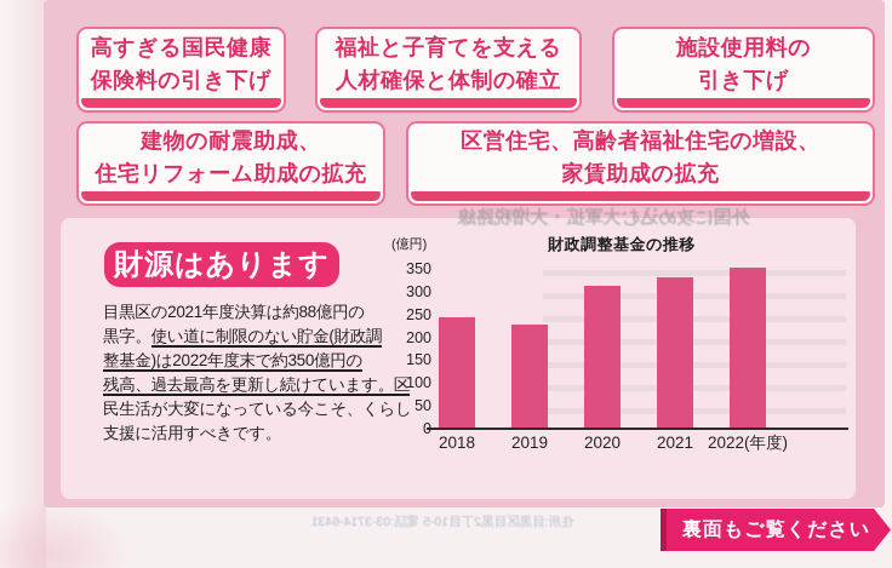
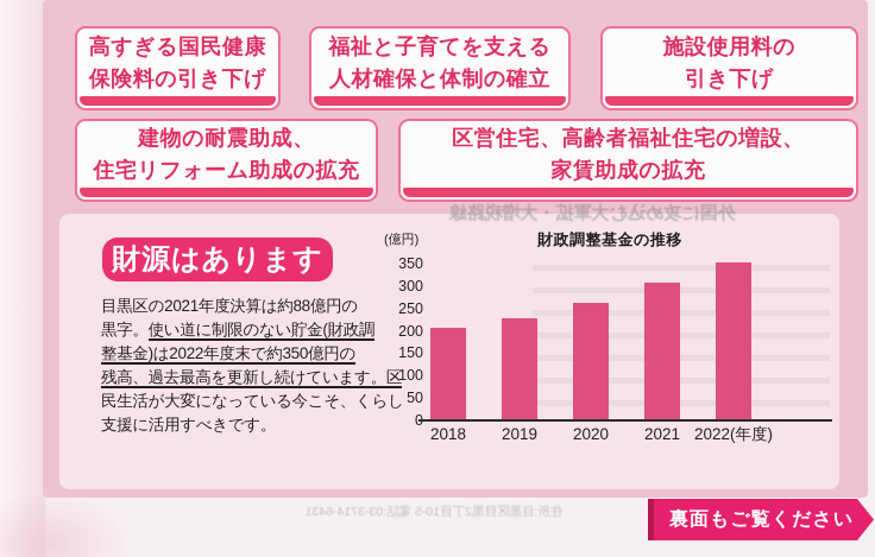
2018: 240 -> 200
2020: 310 -> 260
2021: 330 -> 300
